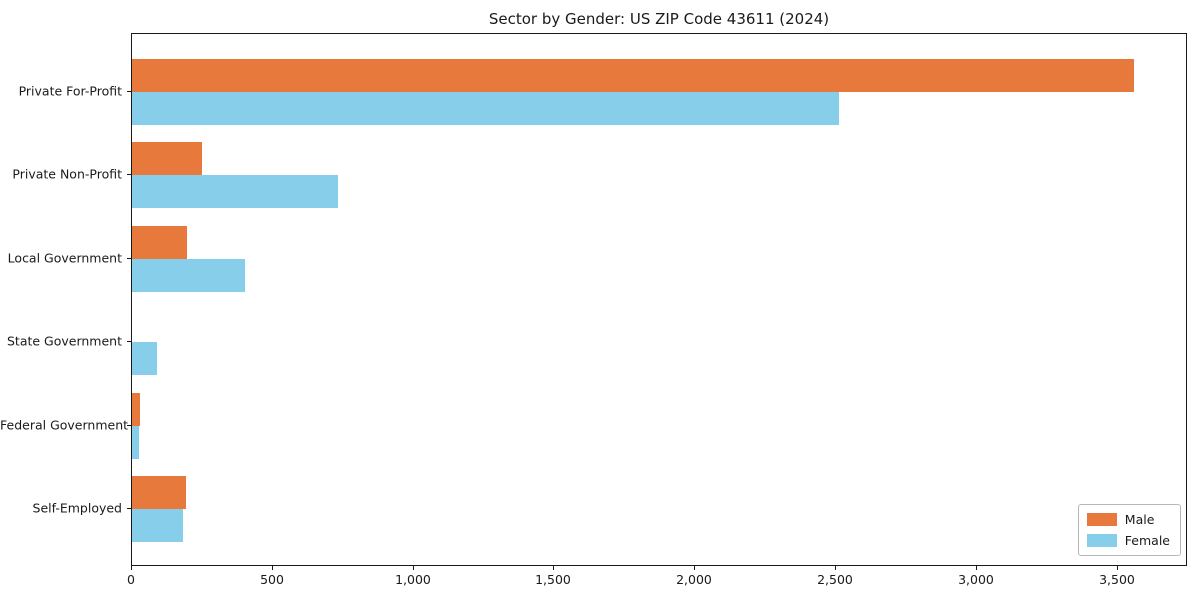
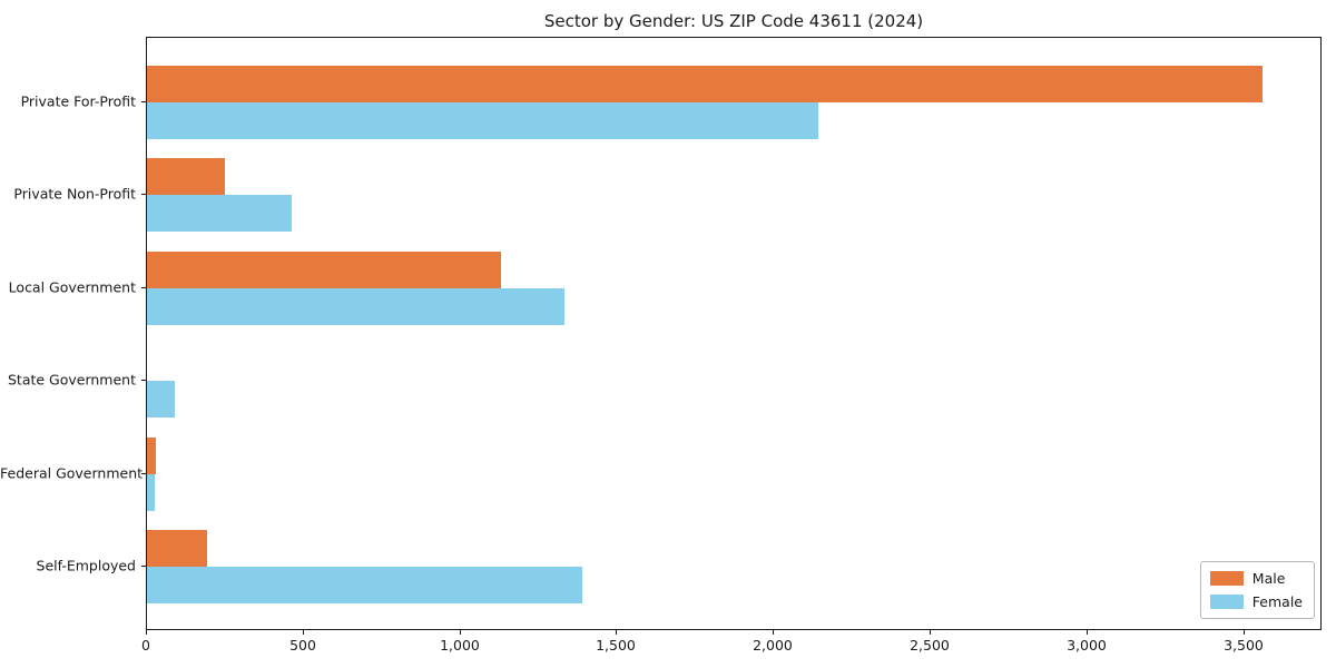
Female/Private For-Profit: 2510 -> 2140
Female/Private Non-Profit: 730 -> 460
Male/Local Government: 200 -> 1130
Female/Local Government: 400 -> 1330
Female/Self-Employed: 180 -> 1390
